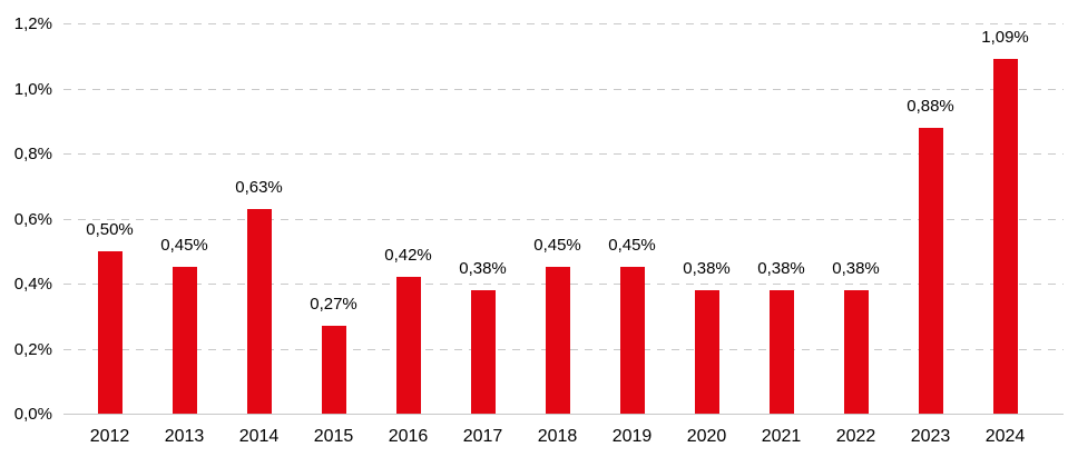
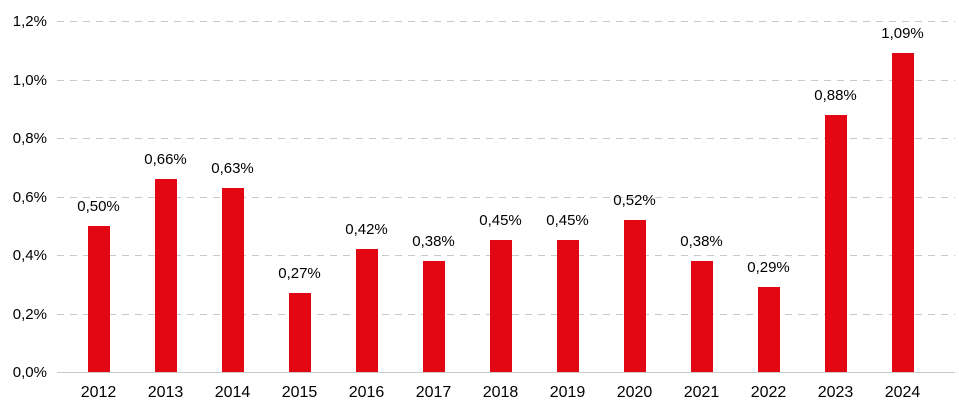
2013: 0,45% -> 0,66%
2020: 0,38% -> 0,52%
2022: 0,38% -> 0,29%
